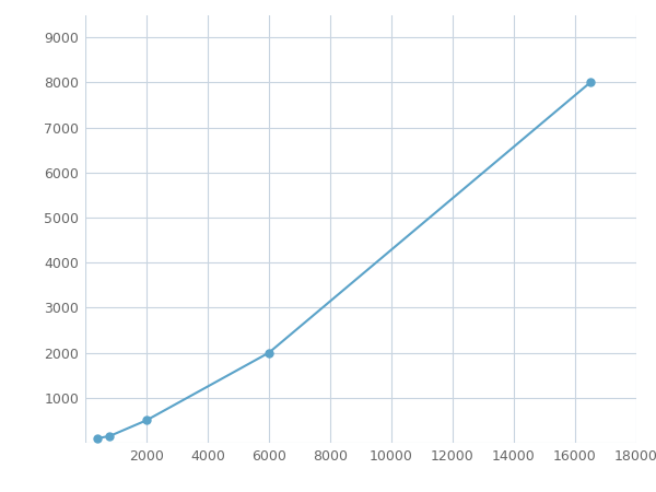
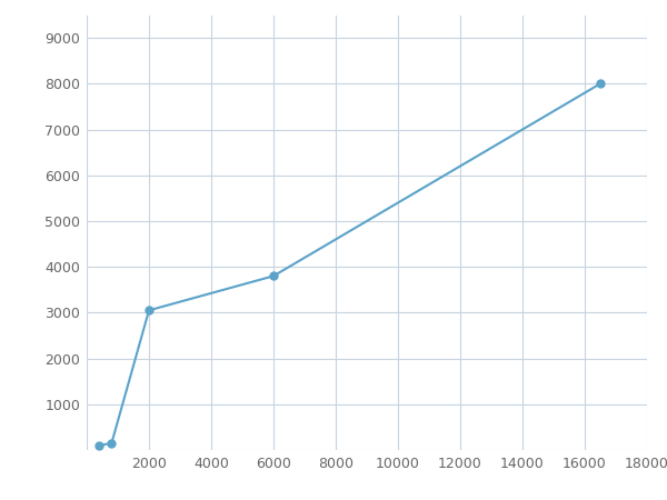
2000: 500 -> 3050
6000: 2000 -> 3800
